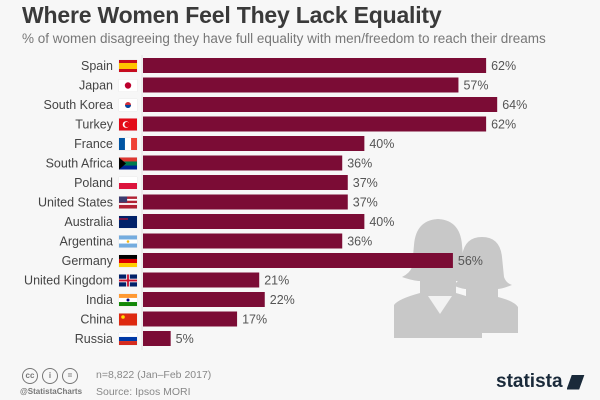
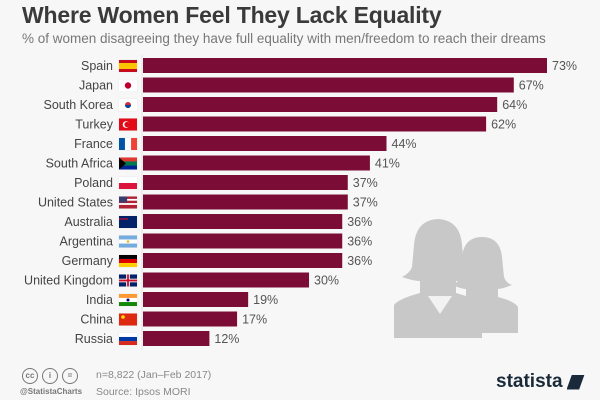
Spain: 62% -> 73%
Japan: 57% -> 67%
France: 40% -> 44%
South Africa: 36% -> 41%
Australia: 40% -> 36%
Germany: 56% -> 36%
United Kingdom: 21% -> 30%
India: 22% -> 19%
Russia: 5% -> 12%
